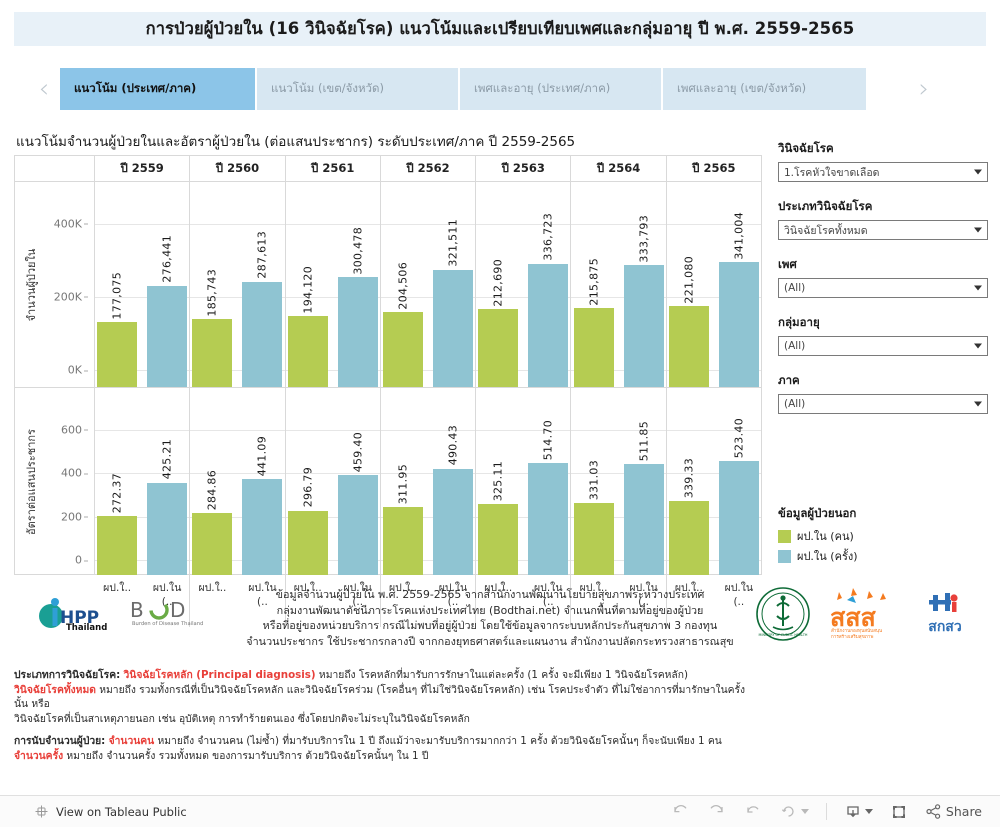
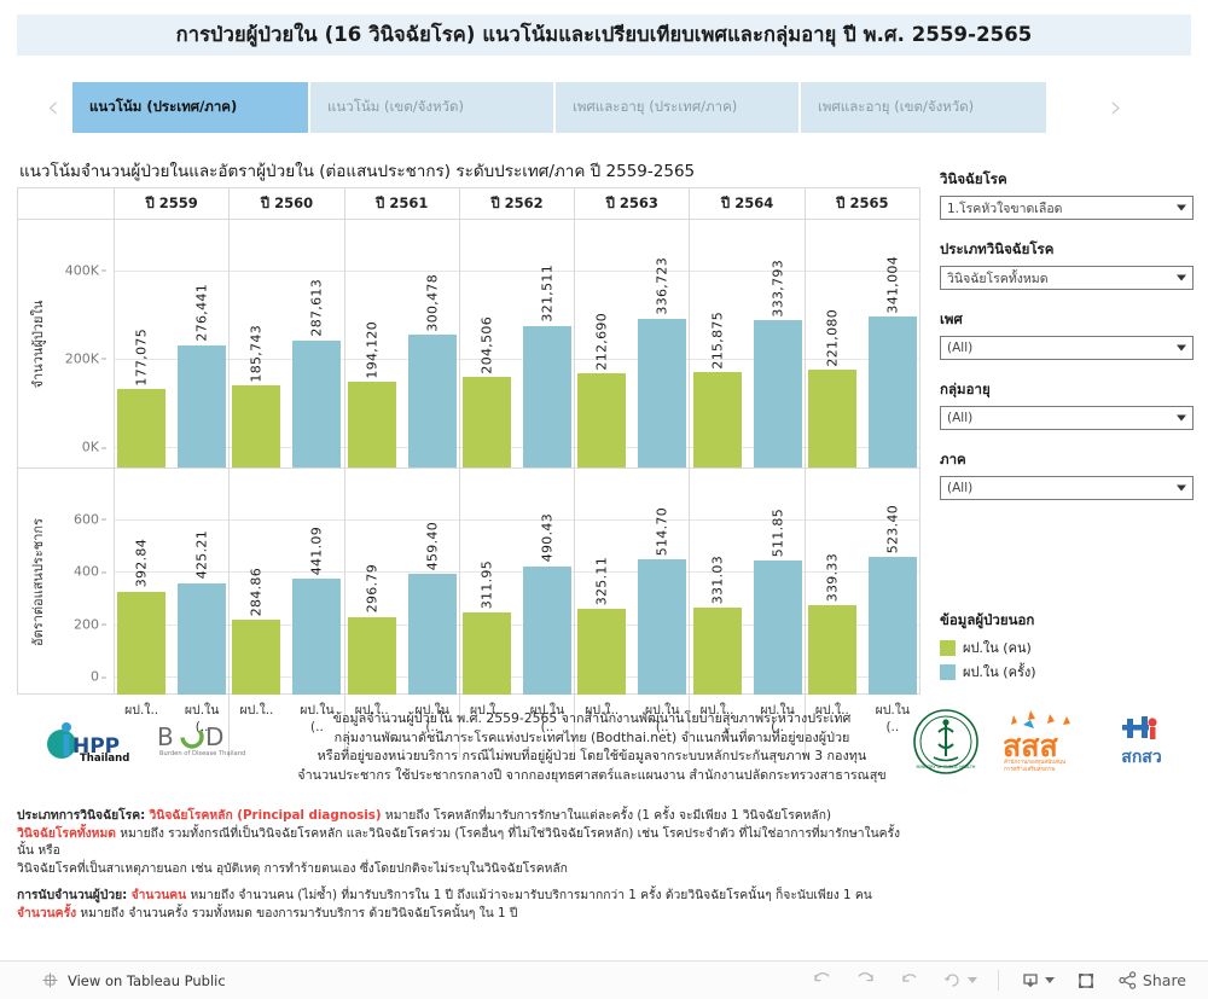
อัตราต่อแสนประชากร/ผป.ใน (คน)/ปี 2559: 272.37 -> 392.84
